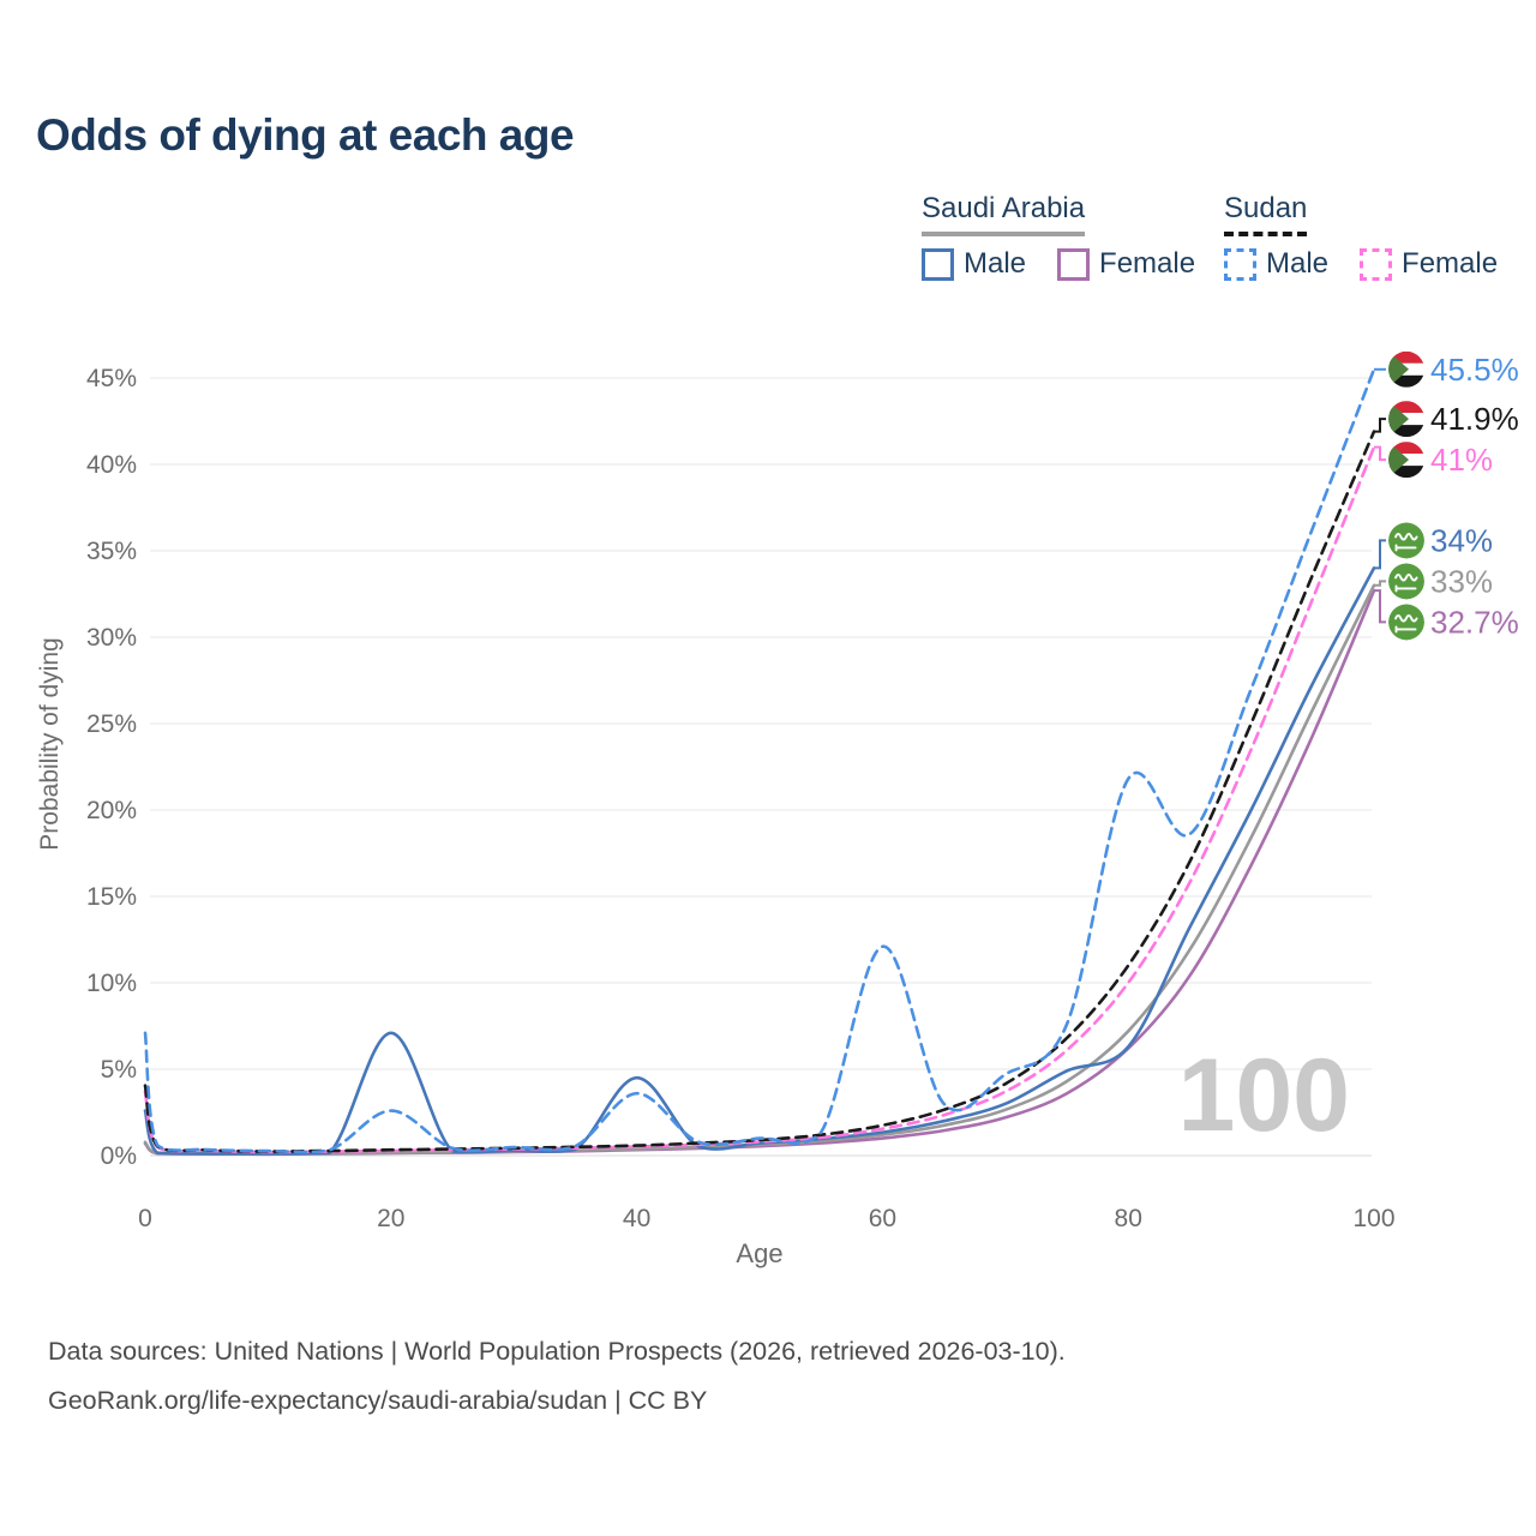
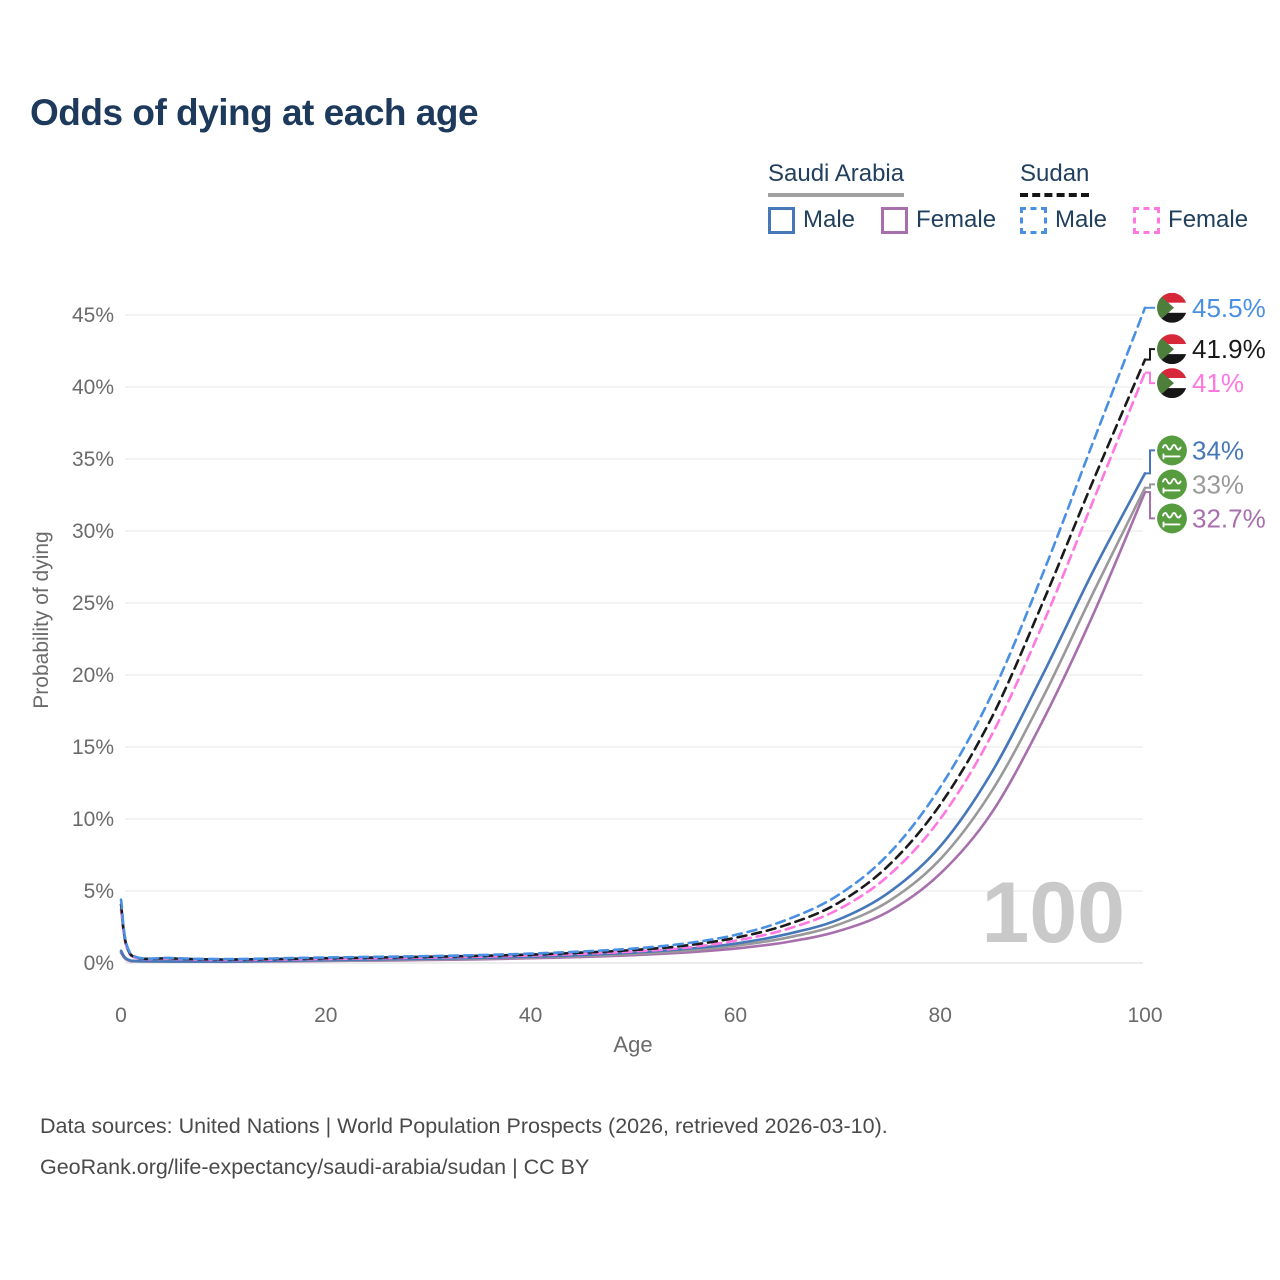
Sudan Male/0: 7.1% -> 4.4%
Saudi Arabia Male/0: 2.6% -> 0.8%
Sudan Male/20: 2.6% -> 0.4%
Saudi Arabia Male/20: 7.1% -> 0.2%
Sudan Male/40: 3.6% -> 0.7%
Saudi Arabia Male/40: 4.5% -> 0.4%
Sudan Male/60: 12.1% -> 1.9%
Sudan Male/80: 21.8% -> 12.2%
Saudi Arabia Male/80: 6.3% -> 8.1%
